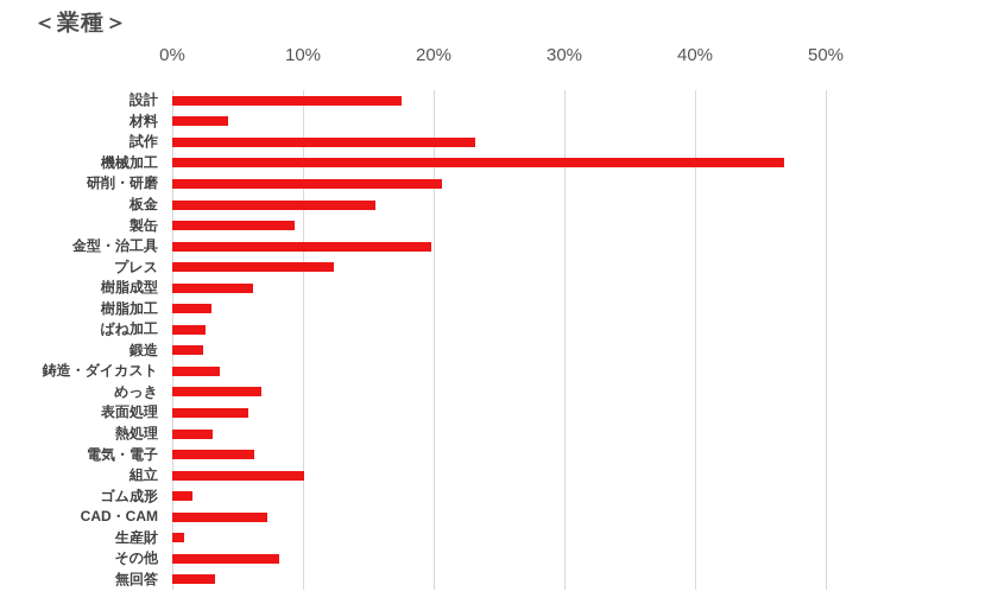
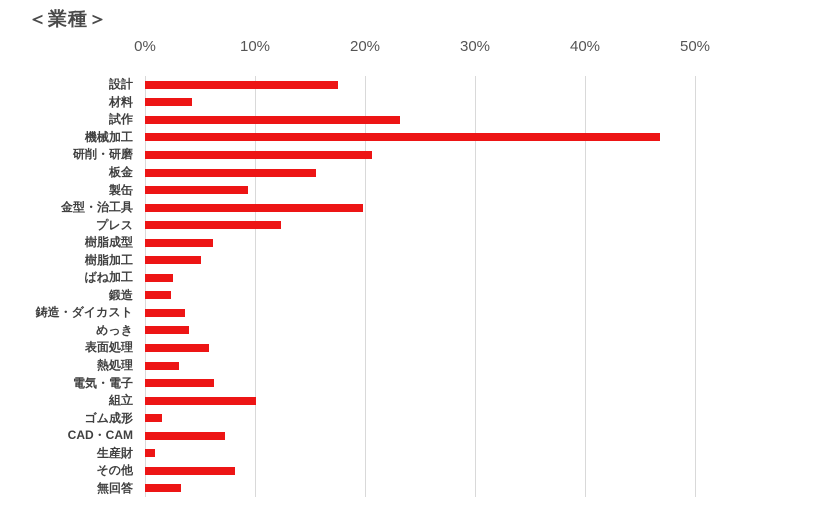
樹脂加工: 3.0% -> 5.1%
めっき: 6.8% -> 4.0%
